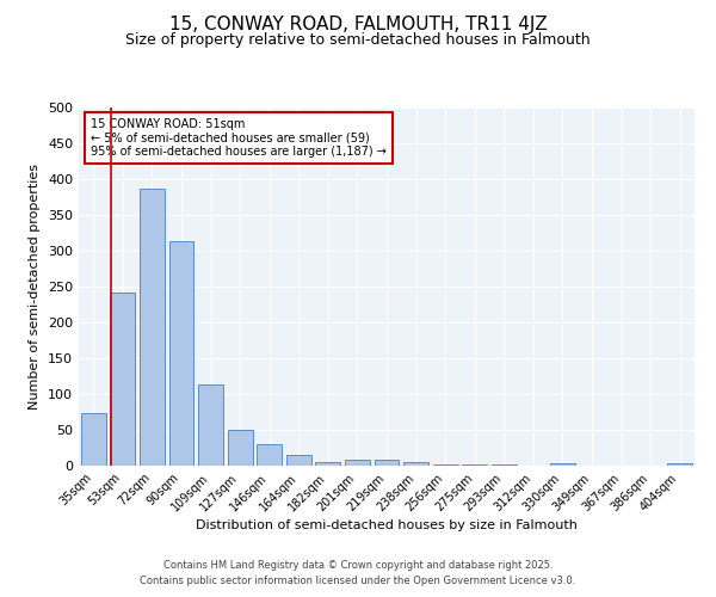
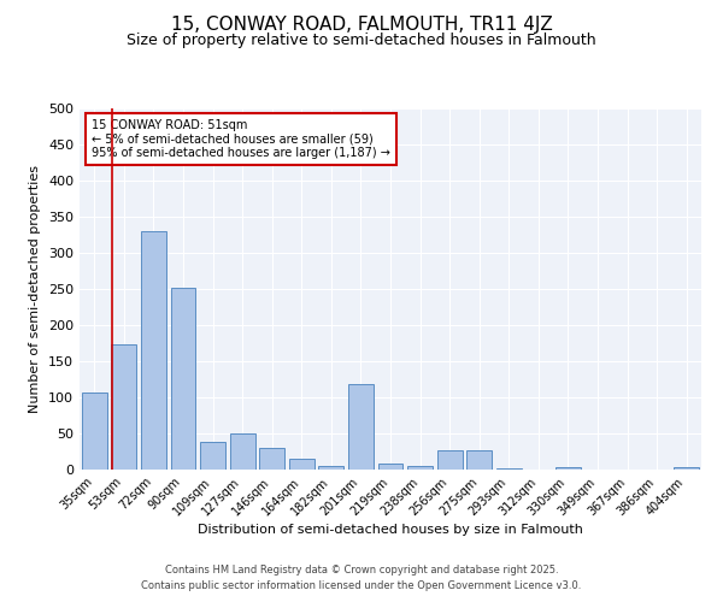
35sqm: 73 -> 106
53sqm: 242 -> 174
72sqm: 387 -> 330
90sqm: 314 -> 252
109sqm: 113 -> 38
201sqm: 8 -> 118
256sqm: 2 -> 26
275sqm: 2 -> 26
